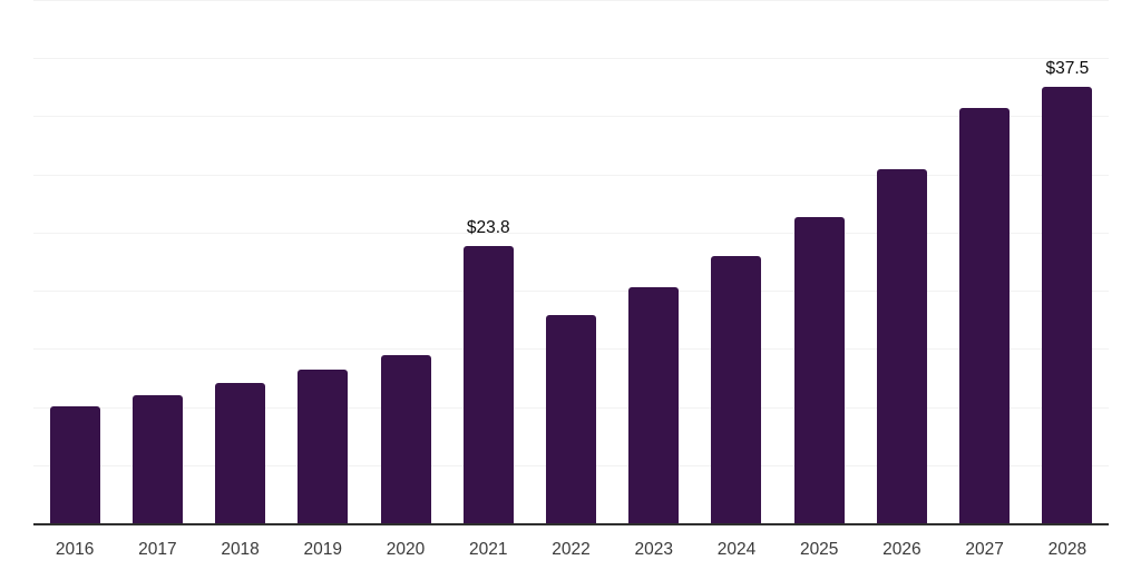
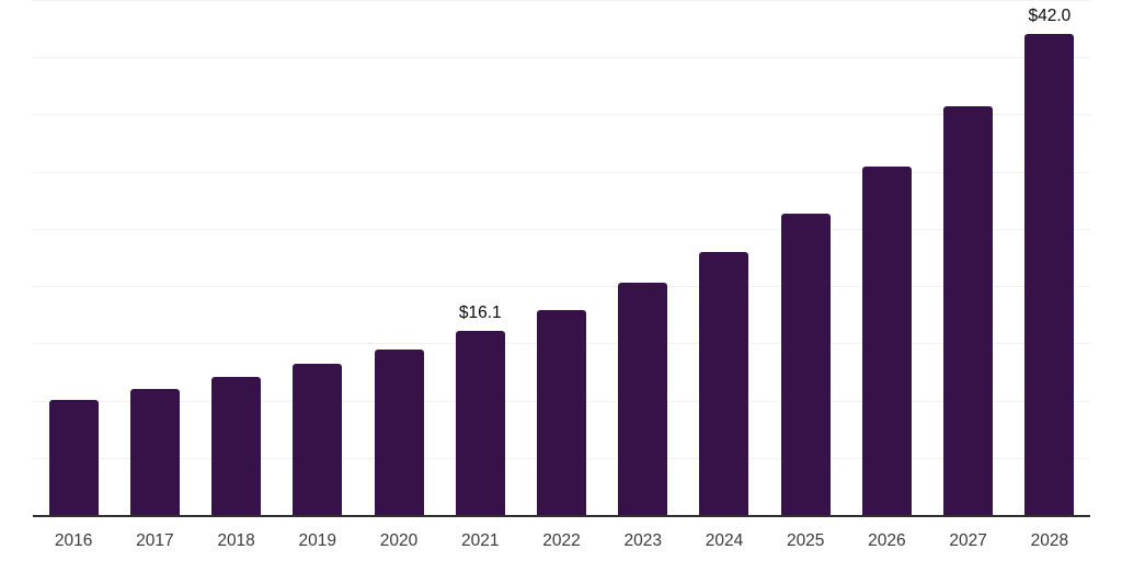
2021: $23.8 -> $16.1
2028: $37.5 -> $42.0
